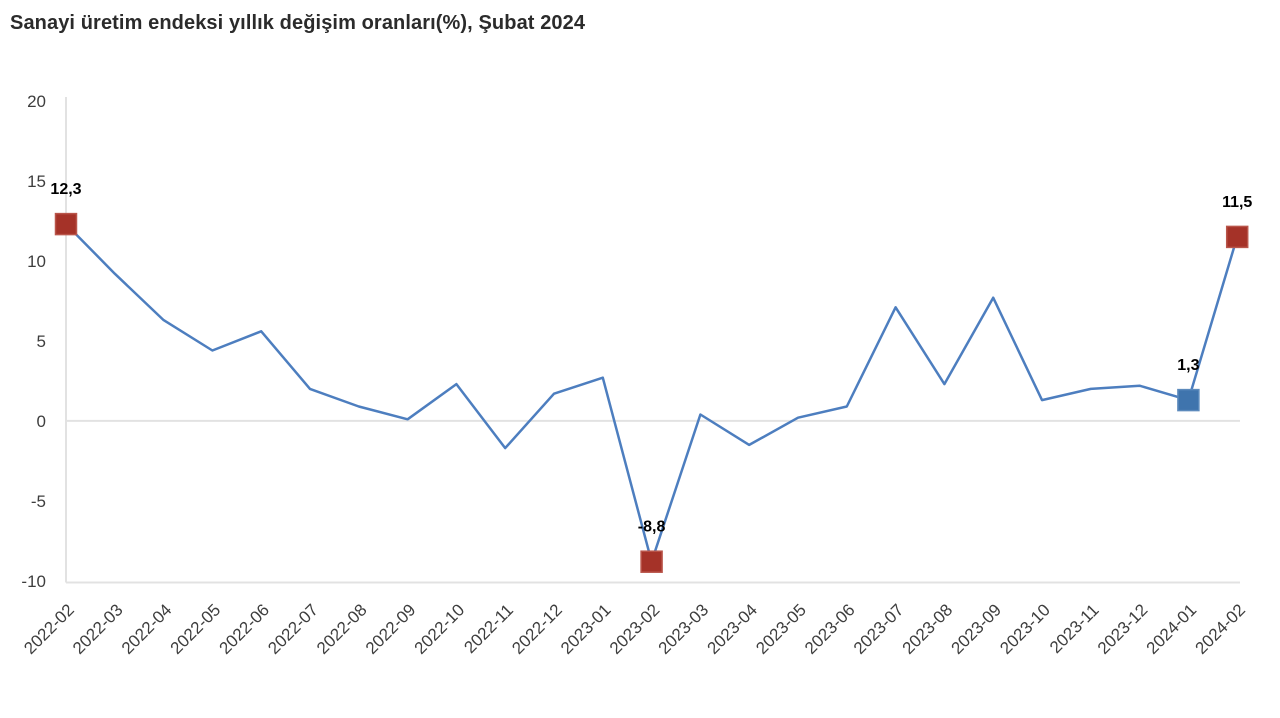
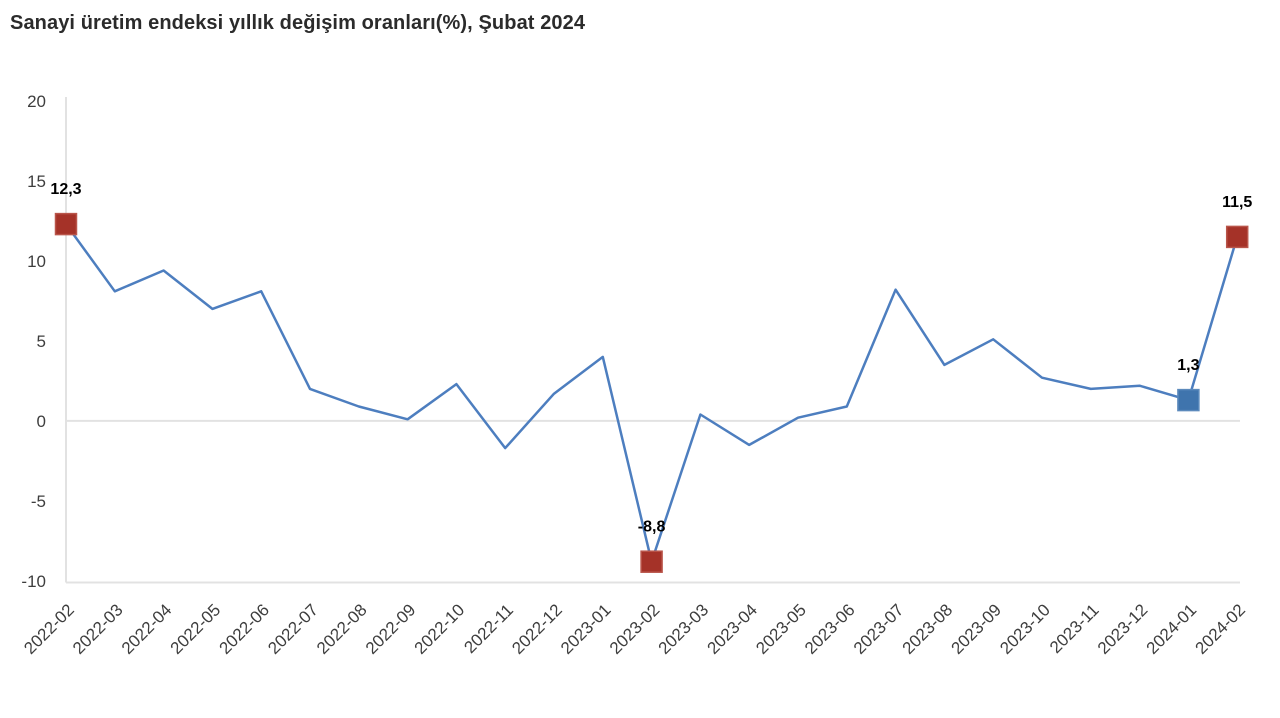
2022-03: 9.2 -> 8.1
2022-04: 6.3 -> 9.4
2022-05: 4.4 -> 7.0
2022-06: 5.6 -> 8.1
2023-01: 2.7 -> 4.0
2023-07: 7.1 -> 8.2
2023-08: 2.3 -> 3.5
2023-09: 7.7 -> 5.1
2023-10: 1.3 -> 2.7
